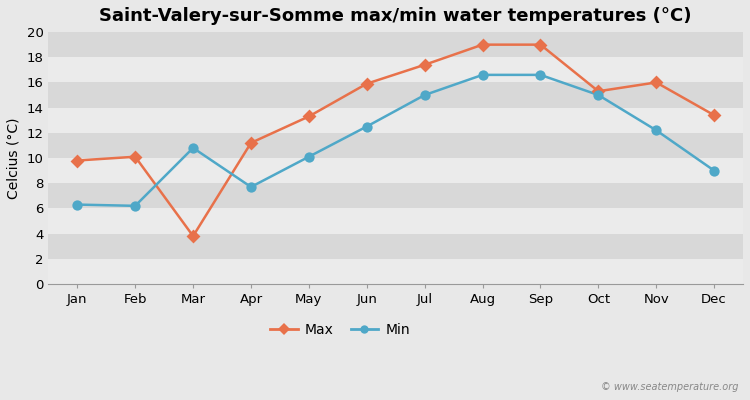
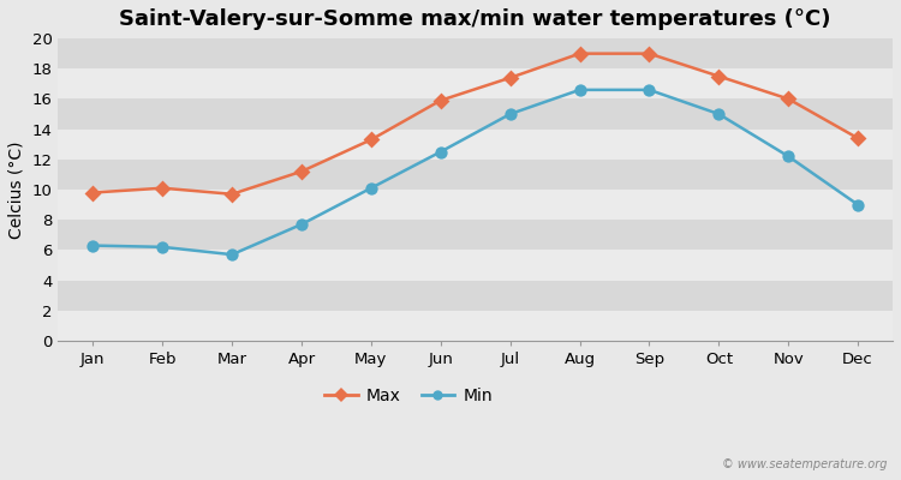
Max/Mar: 3.8 -> 9.7
Min/Mar: 10.8 -> 5.7
Max/Oct: 15.3 -> 17.5
